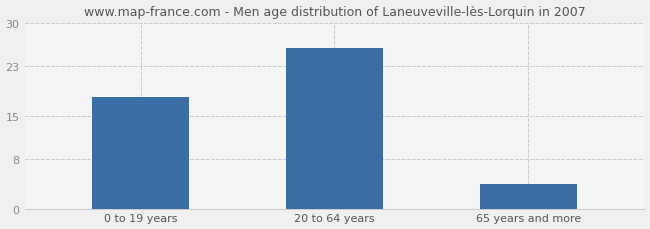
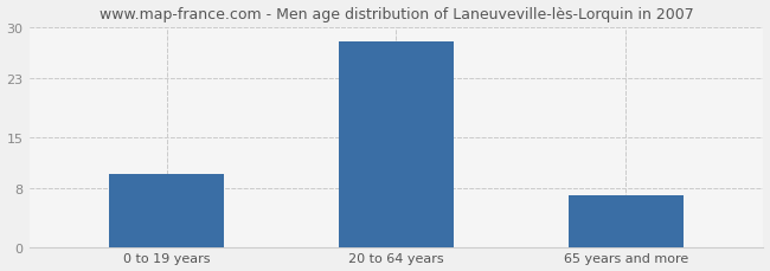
0 to 19 years: 18 -> 10
20 to 64 years: 26 -> 28
65 years and more: 4 -> 7
